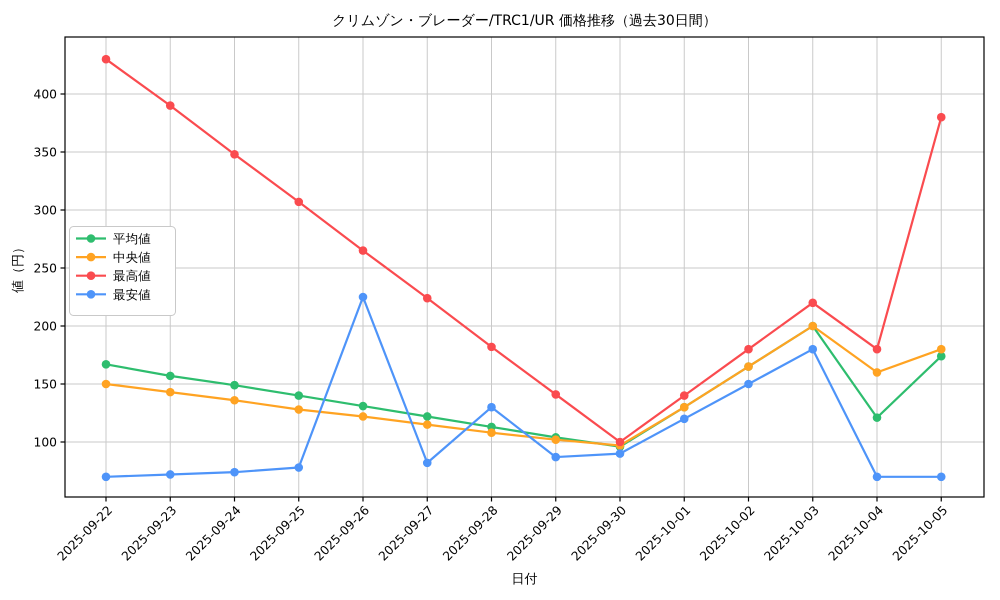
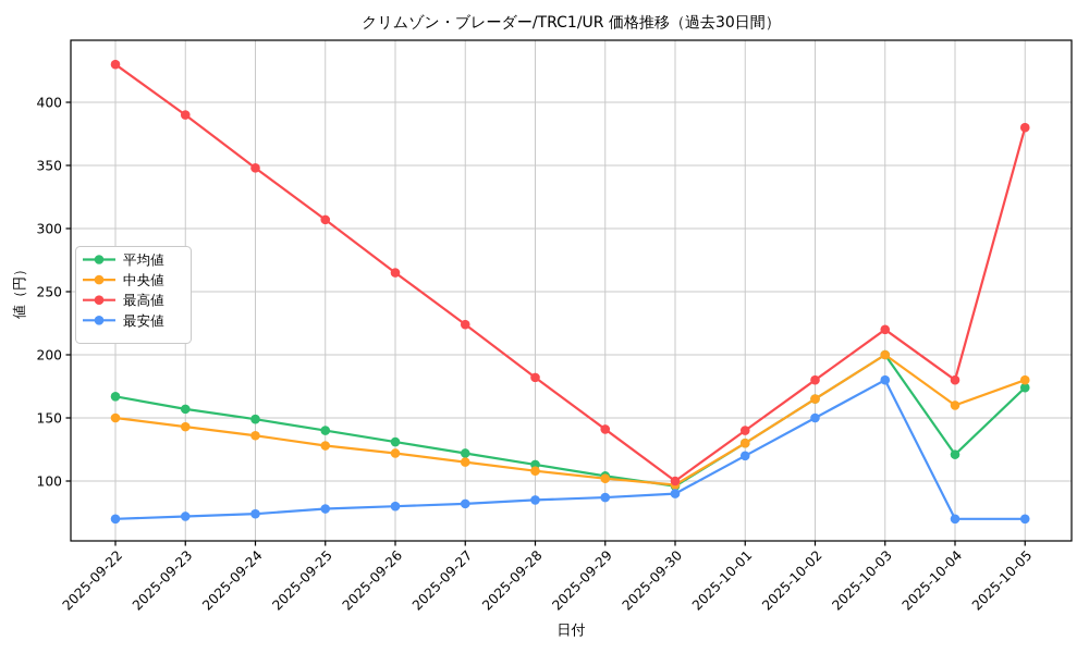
最安値/2025-09-26: 225 -> 80
最安値/2025-09-28: 130 -> 85
